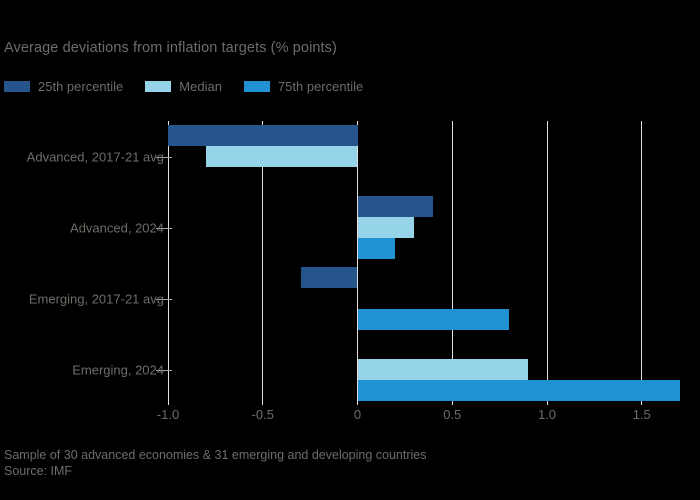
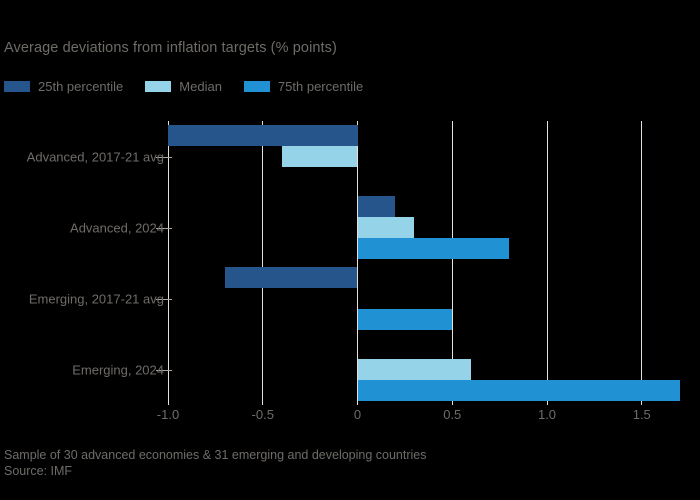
Median/Advanced, 2017-21 avg: -0.8 -> -0.4
25th percentile/Advanced, 2024: 0.4 -> 0.2
75th percentile/Advanced, 2024: 0.2 -> 0.8
25th percentile/Emerging, 2017-21 avg: -0.3 -> -0.7
75th percentile/Emerging, 2017-21 avg: 0.8 -> 0.5
Median/Emerging, 2024: 0.9 -> 0.6
